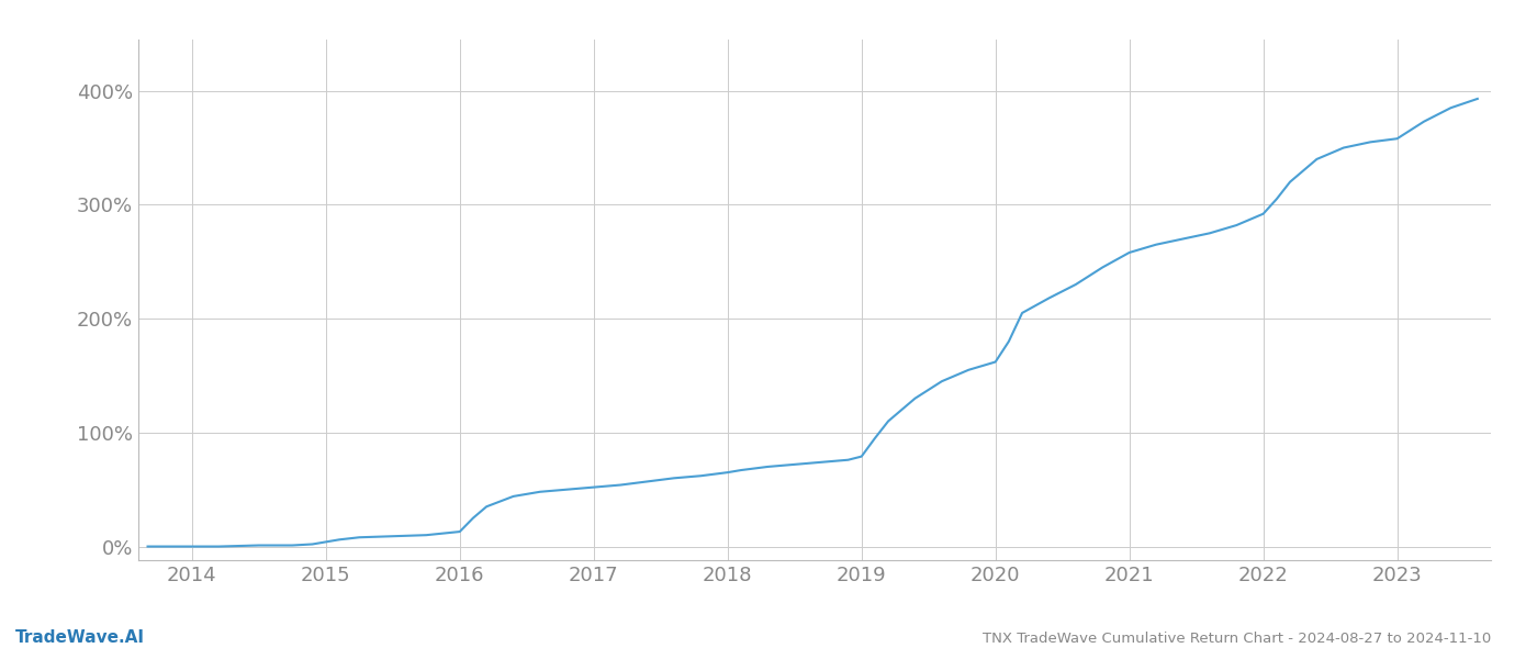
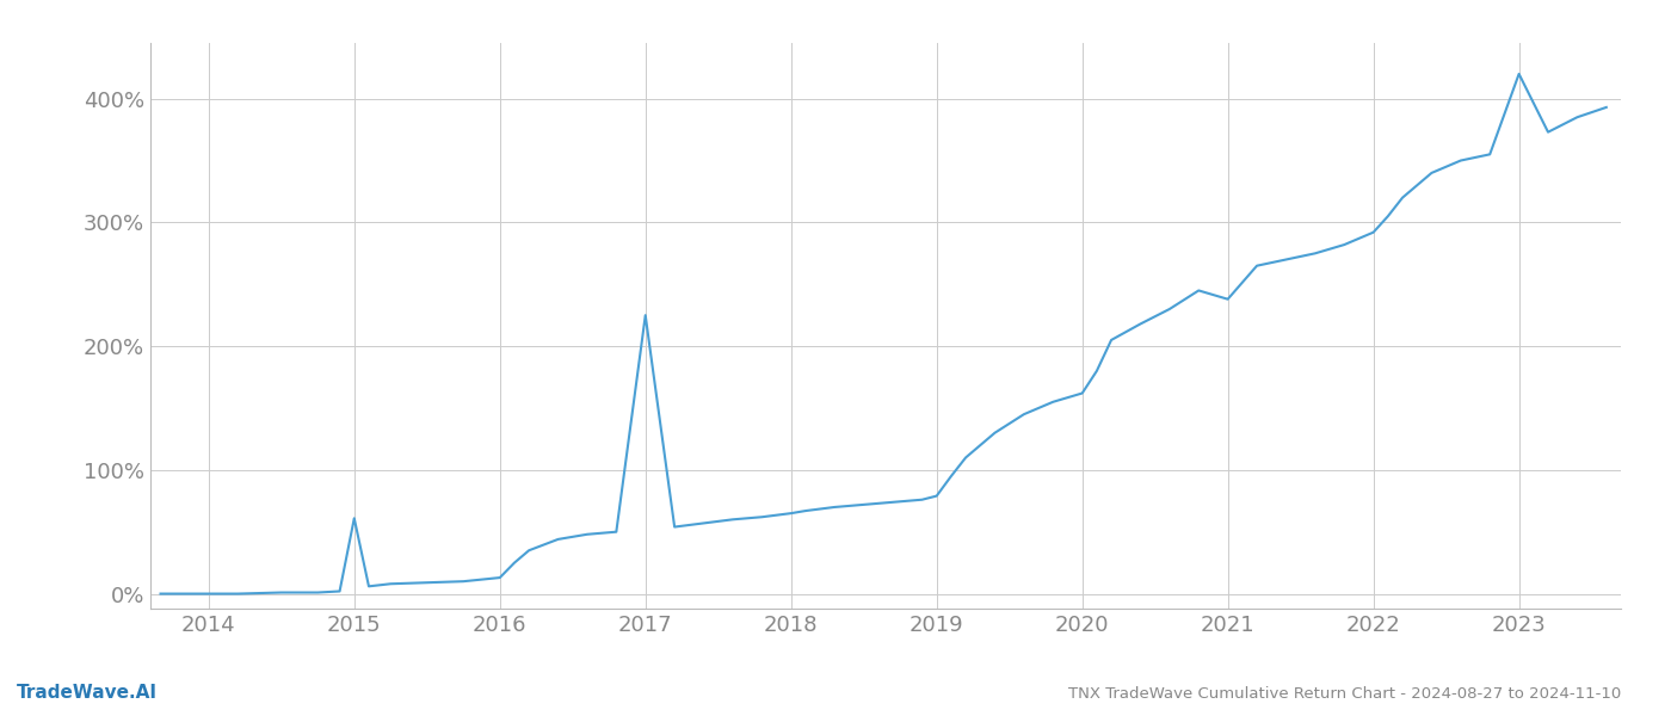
2015: 4% -> 61%
2017: 52% -> 225%
2021: 258% -> 238%
2023: 358% -> 420%
